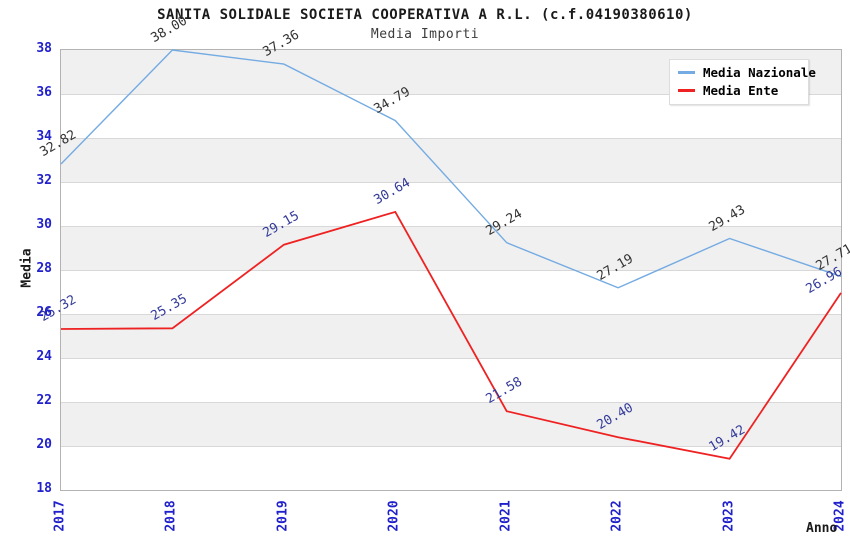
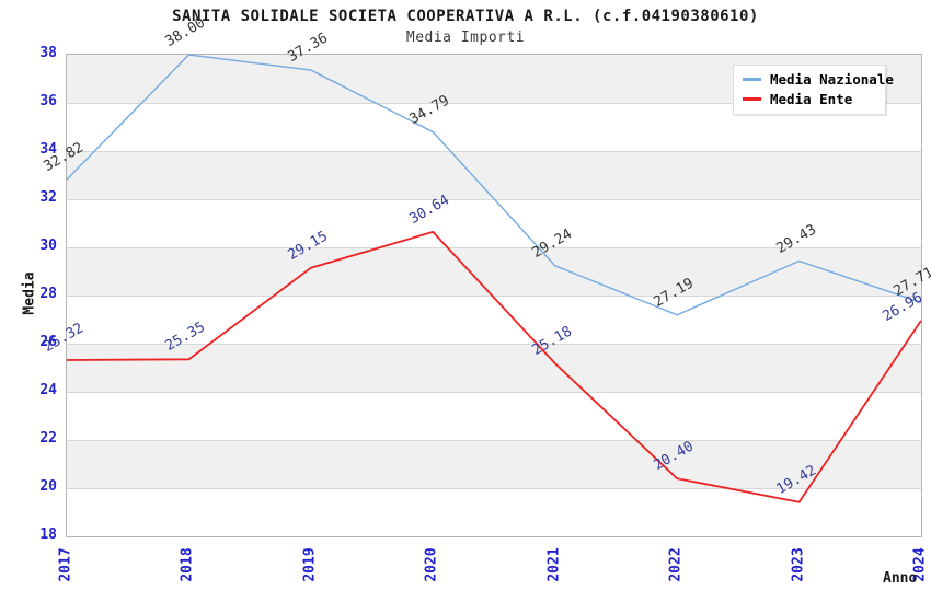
Media Ente/2021: 21.58 -> 25.18
